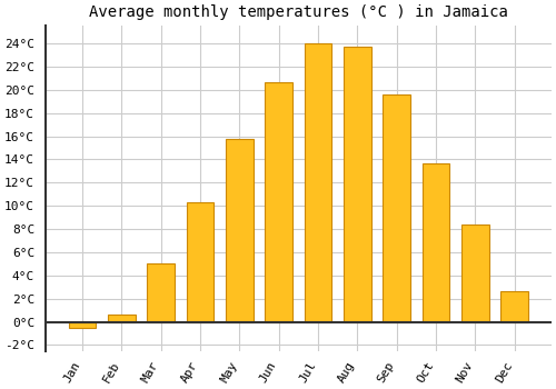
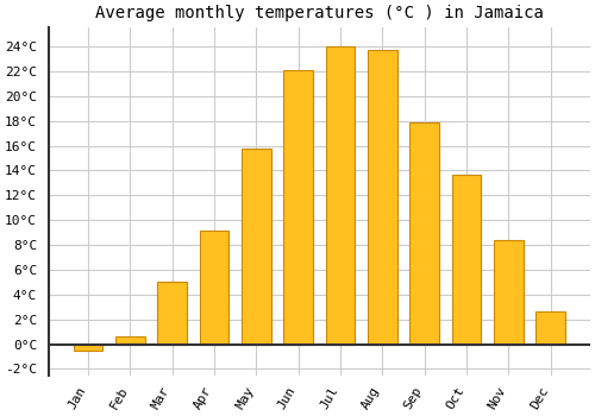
Apr: 10.3°C -> 9.2°C
Jun: 20.7°C -> 22.1°C
Sep: 19.6°C -> 17.9°C
